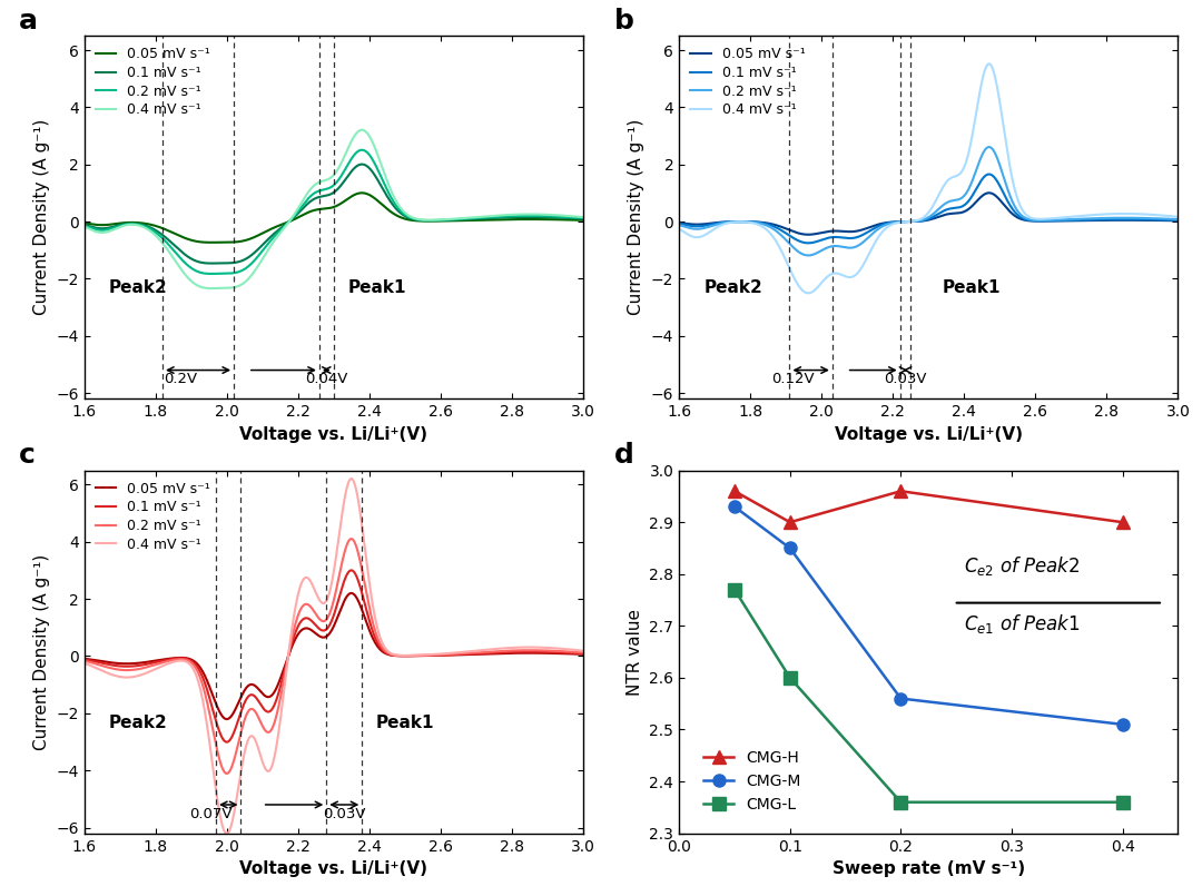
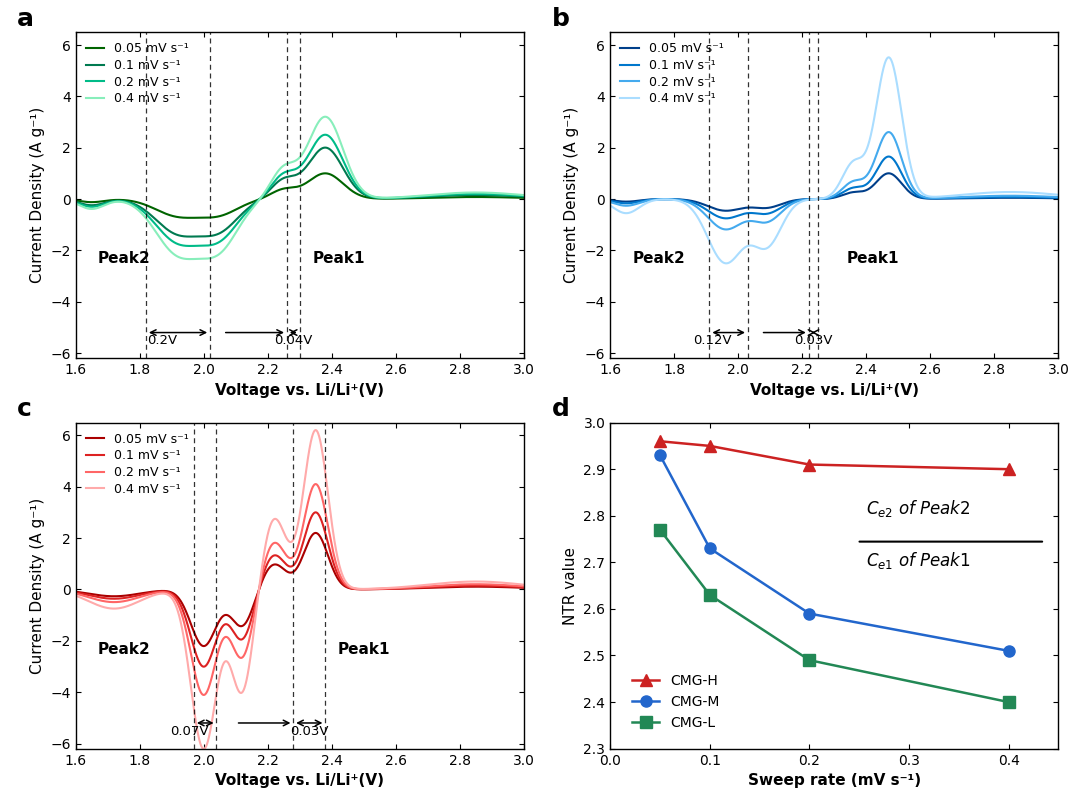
CMG-H/0.1: 2.90 -> 2.95
CMG-M/0.1: 2.85 -> 2.73
CMG-L/0.1: 2.60 -> 2.63
CMG-H/0.2: 2.96 -> 2.91
CMG-M/0.2: 2.56 -> 2.59
CMG-L/0.2: 2.36 -> 2.49
CMG-L/0.4: 2.36 -> 2.40
